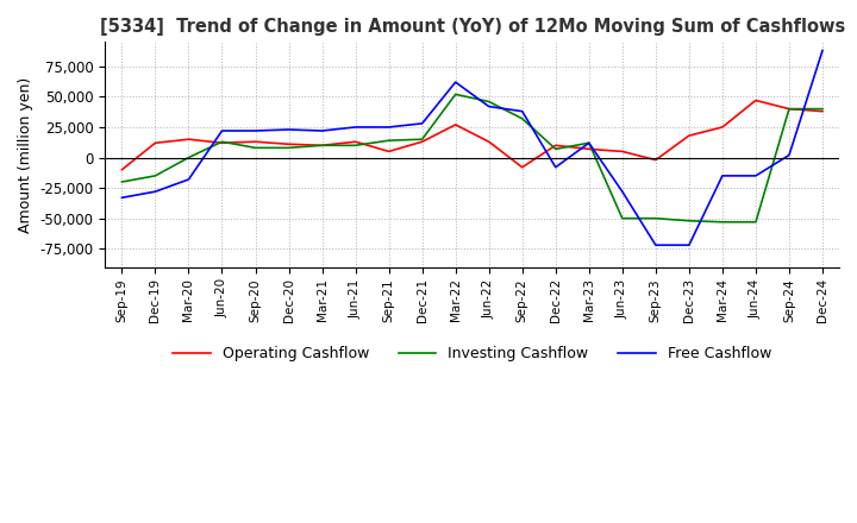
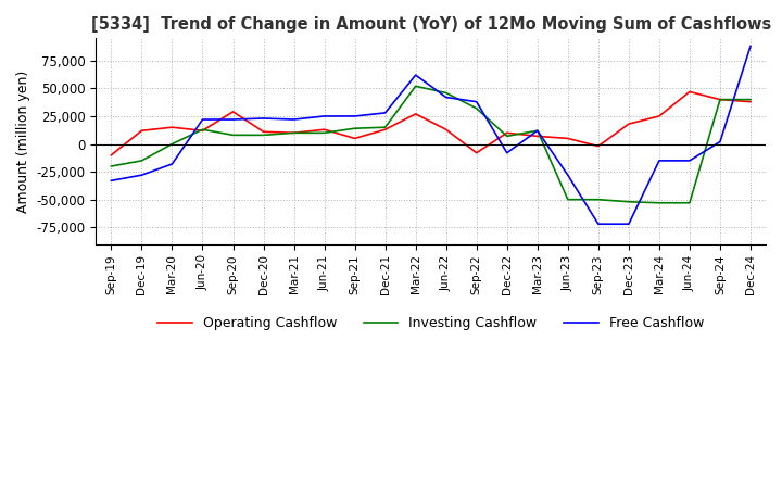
Operating Cashflow/Sep-20: 13,000 -> 29,000
